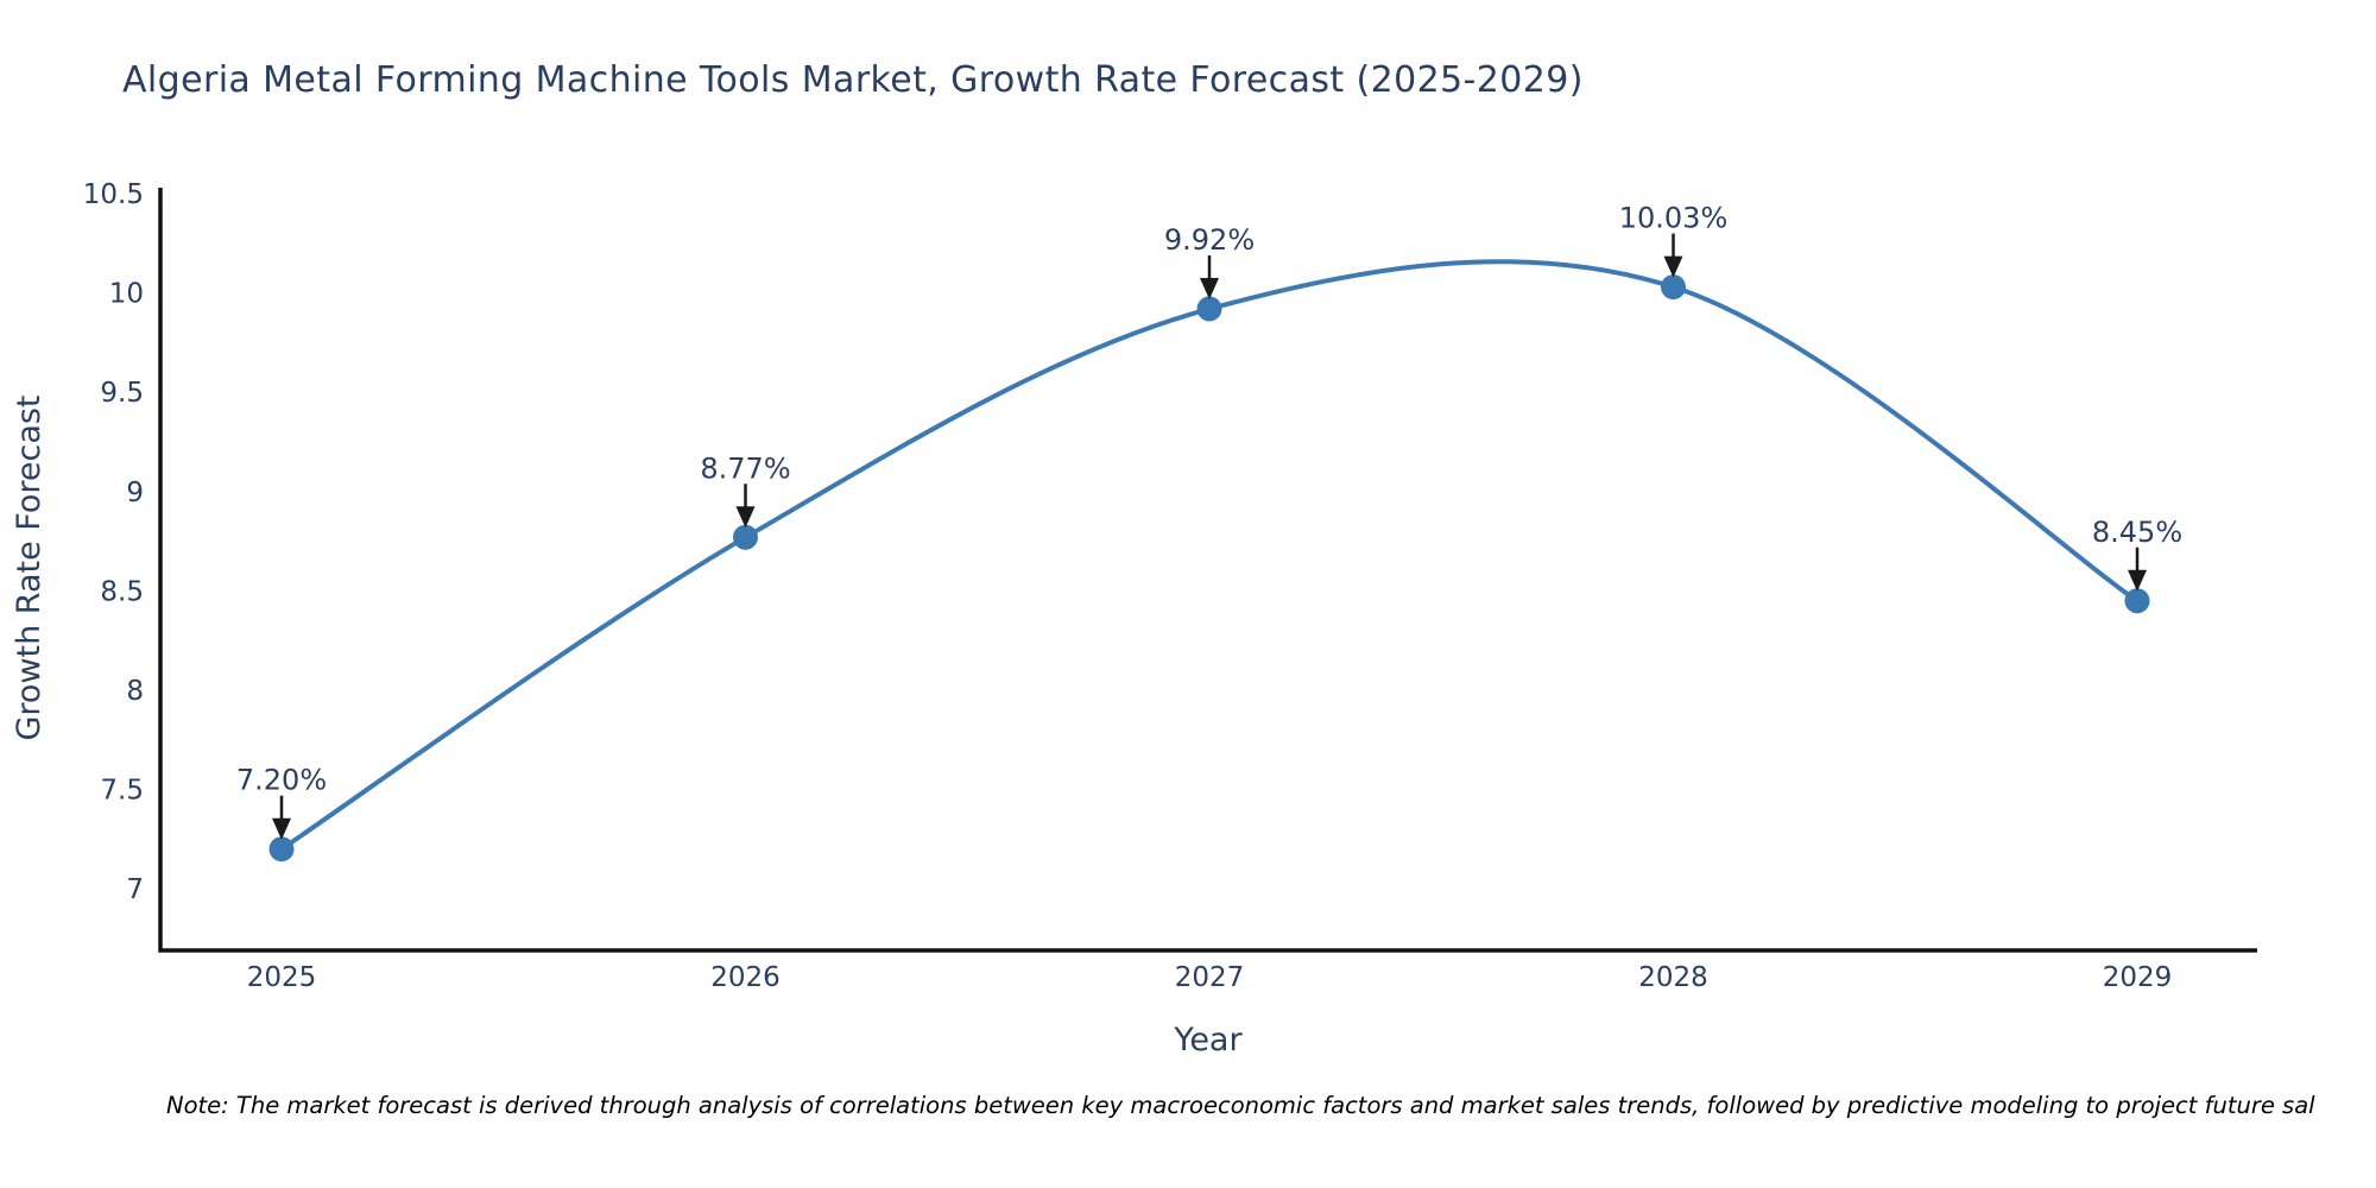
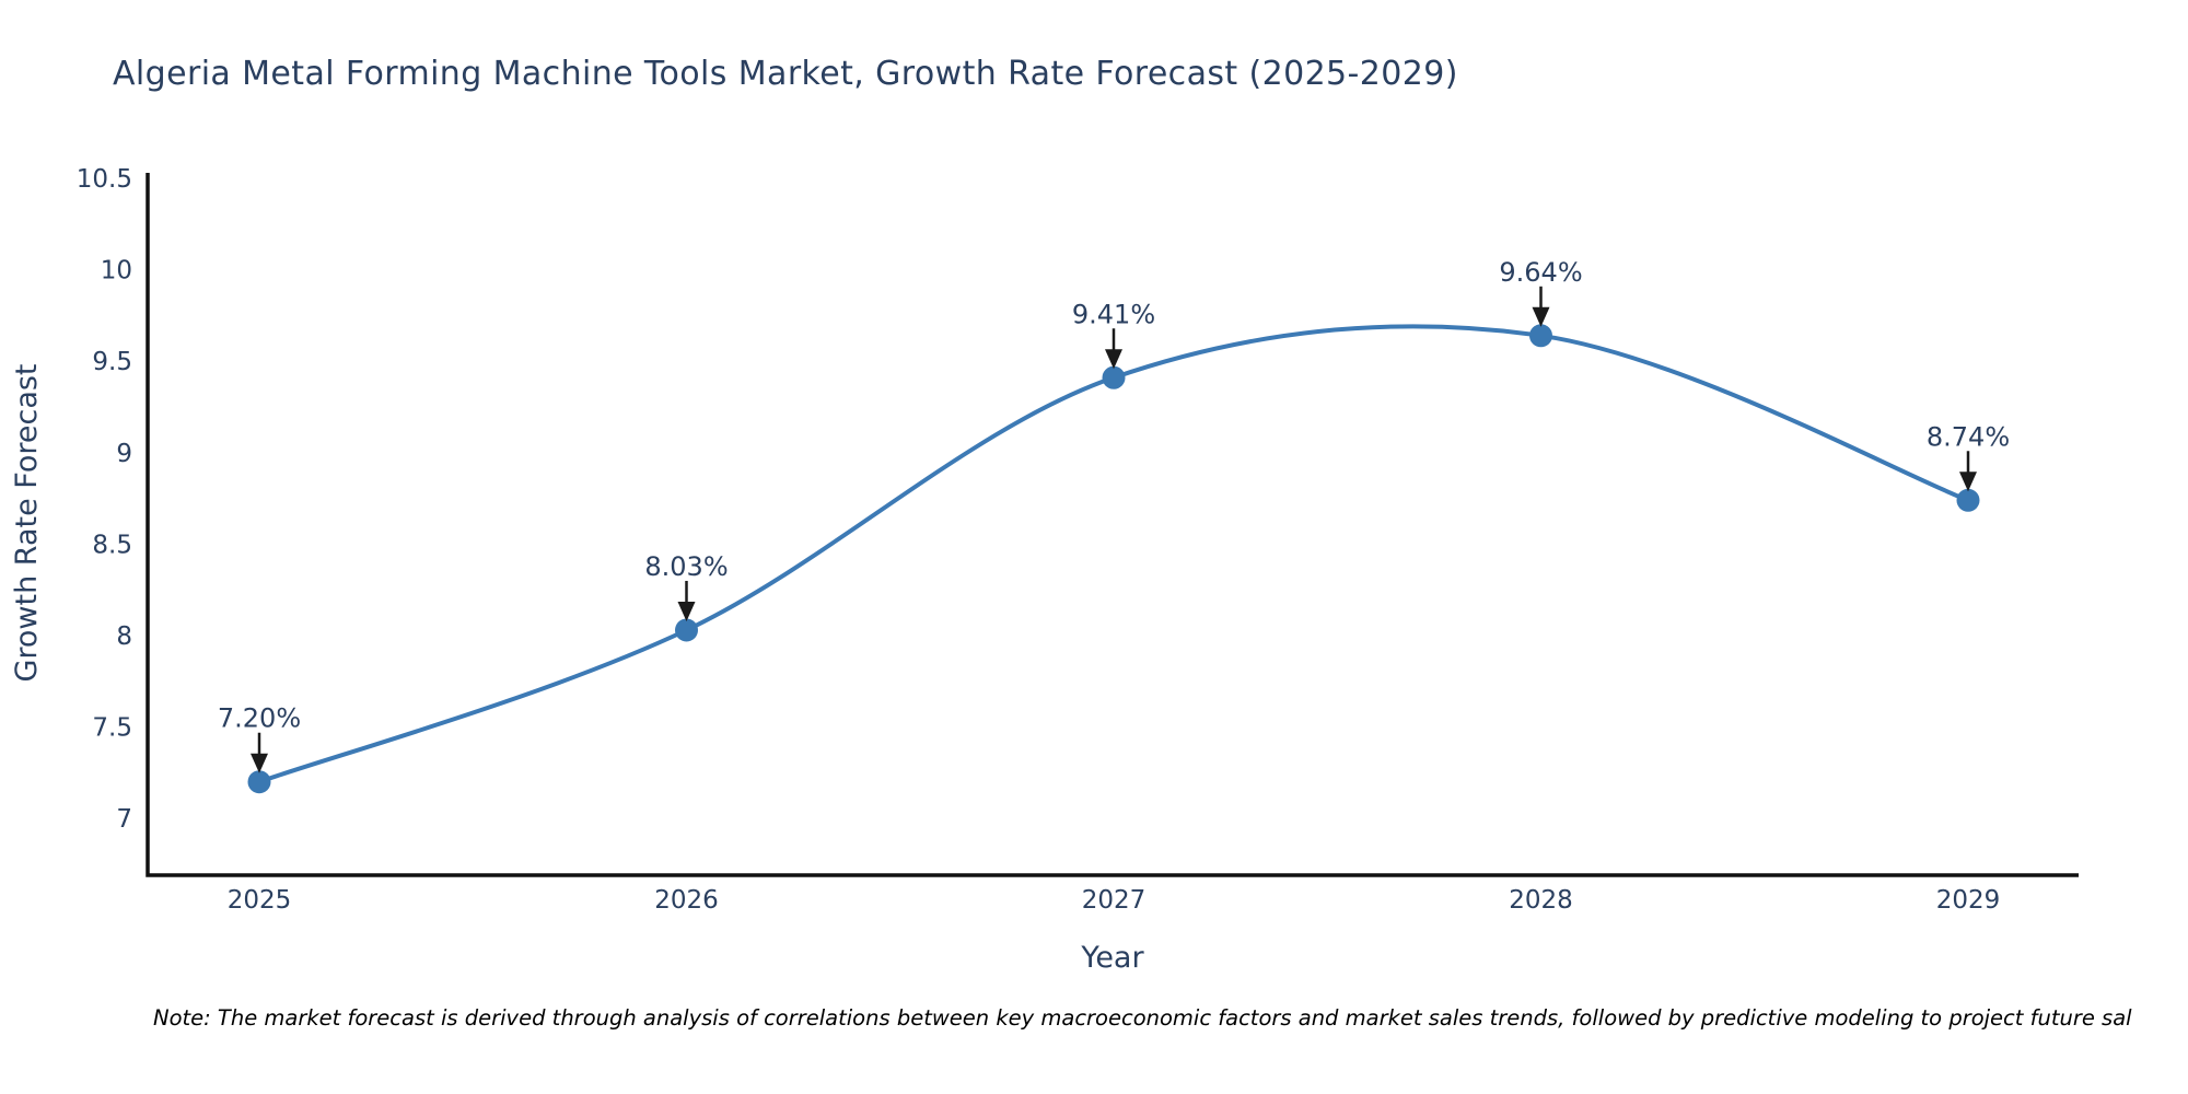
2026: 8.77% -> 8.03%
2027: 9.92% -> 9.41%
2028: 10.03% -> 9.64%
2029: 8.45% -> 8.74%
